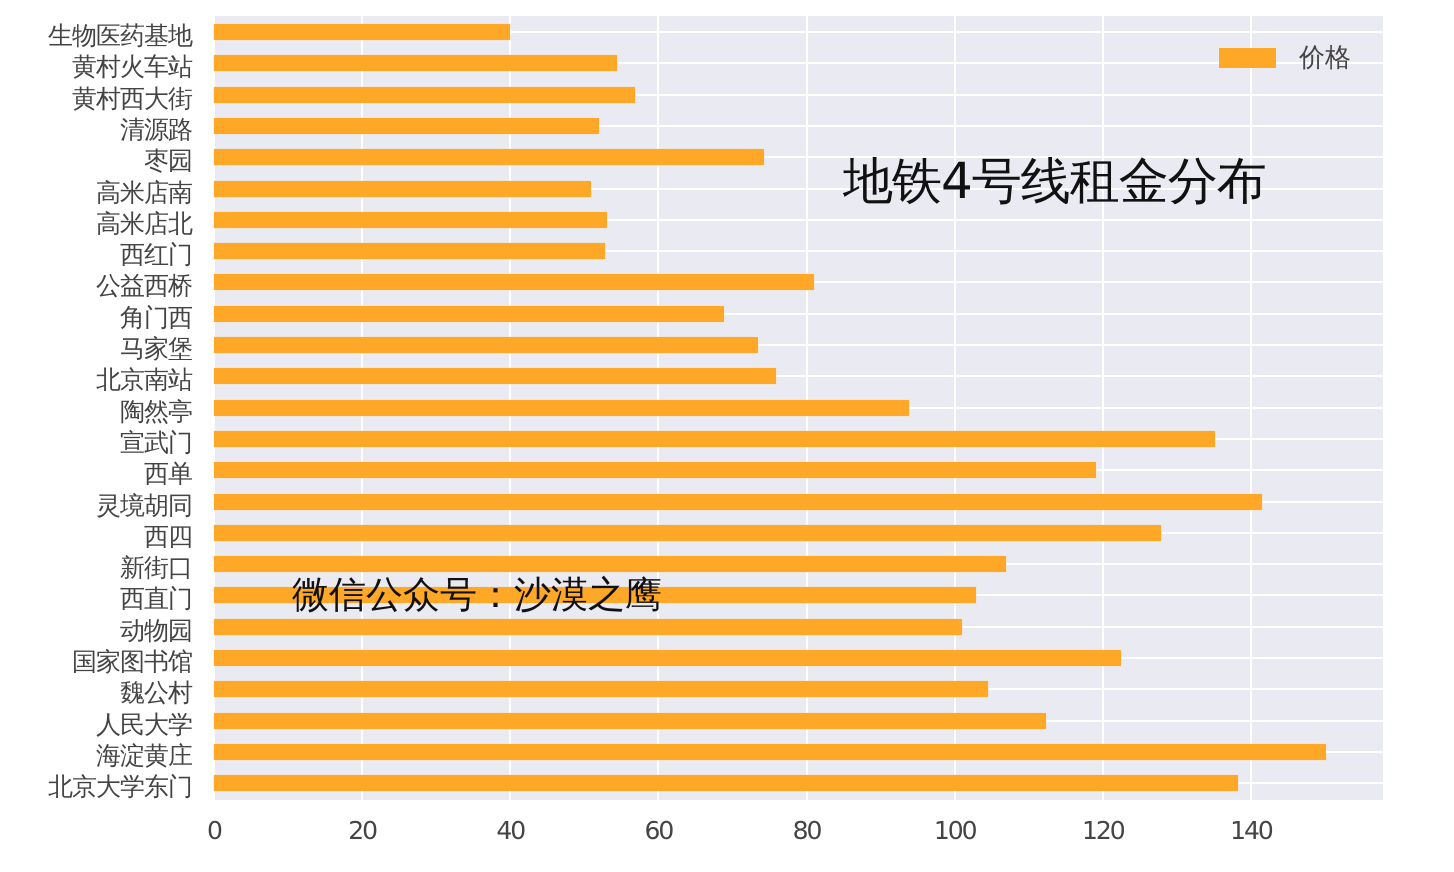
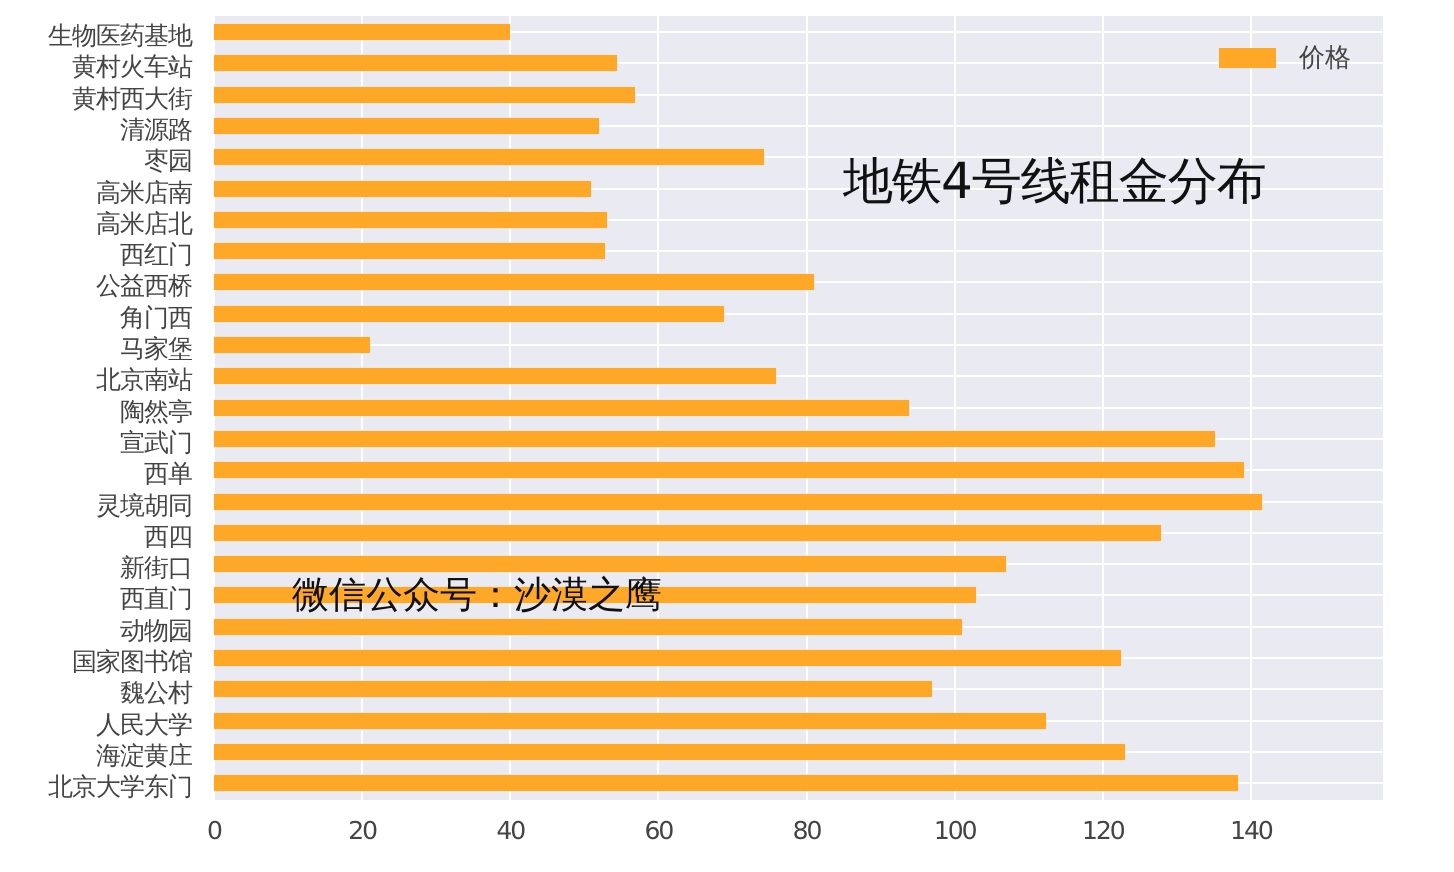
马家堡: 73 -> 21
西单: 119 -> 139
魏公村: 104 -> 97
海淀黄庄: 150 -> 123
